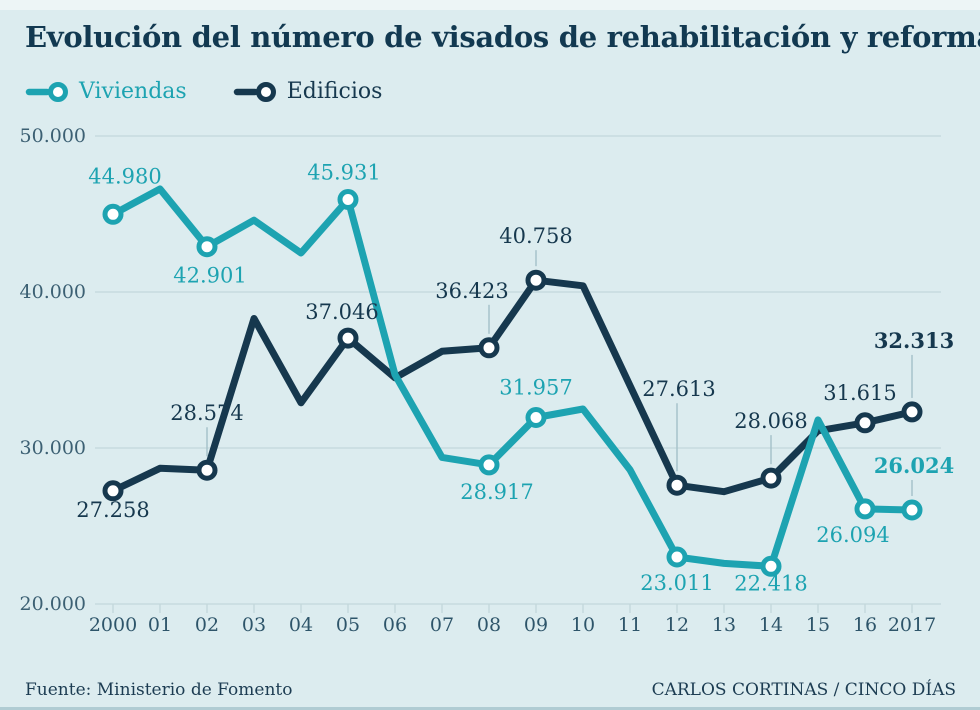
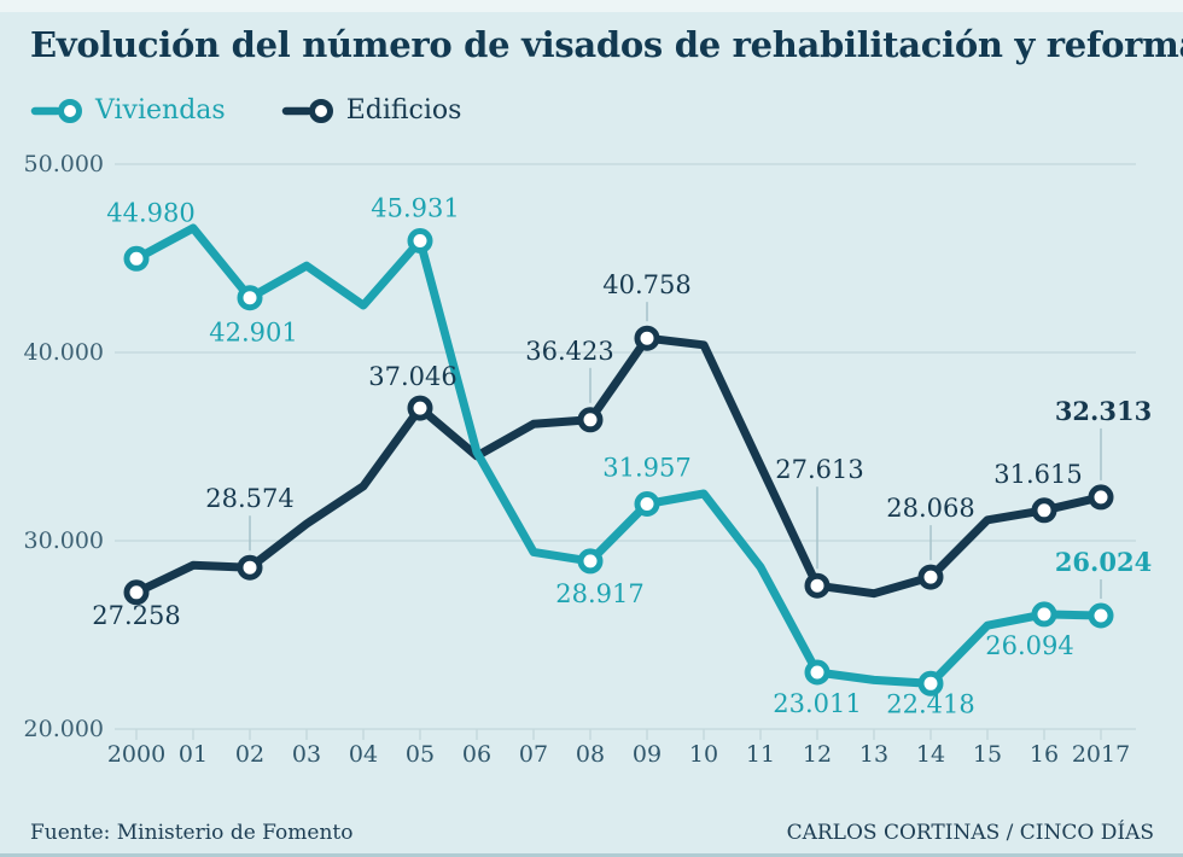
Edificios/03: 38300 -> 30900
Viviendas/15: 31800 -> 25500
